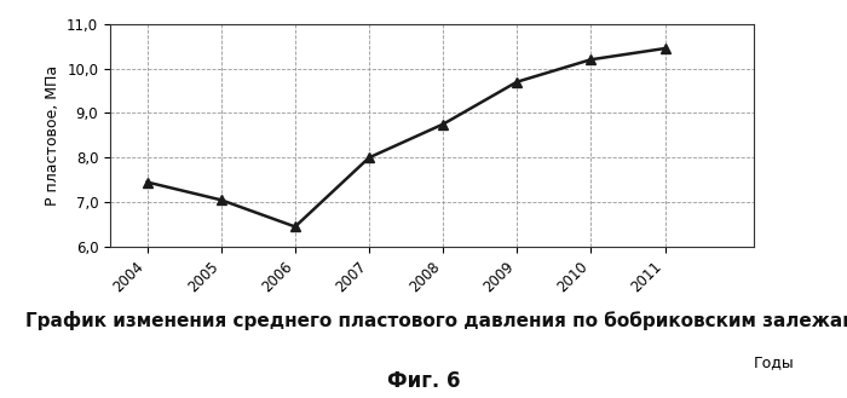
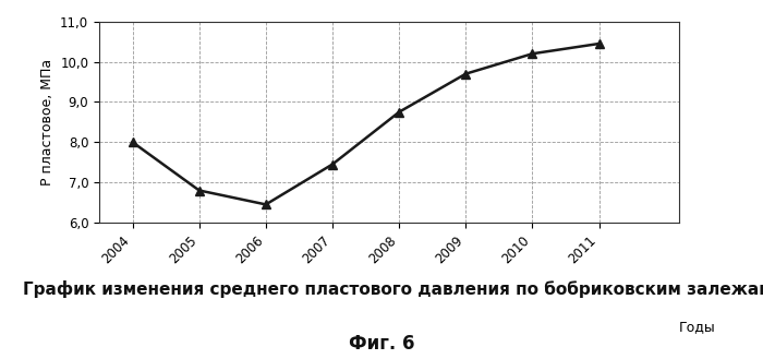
2004: 7,45 -> 8,00
2005: 7,05 -> 6,80
2007: 8,00 -> 7,45
